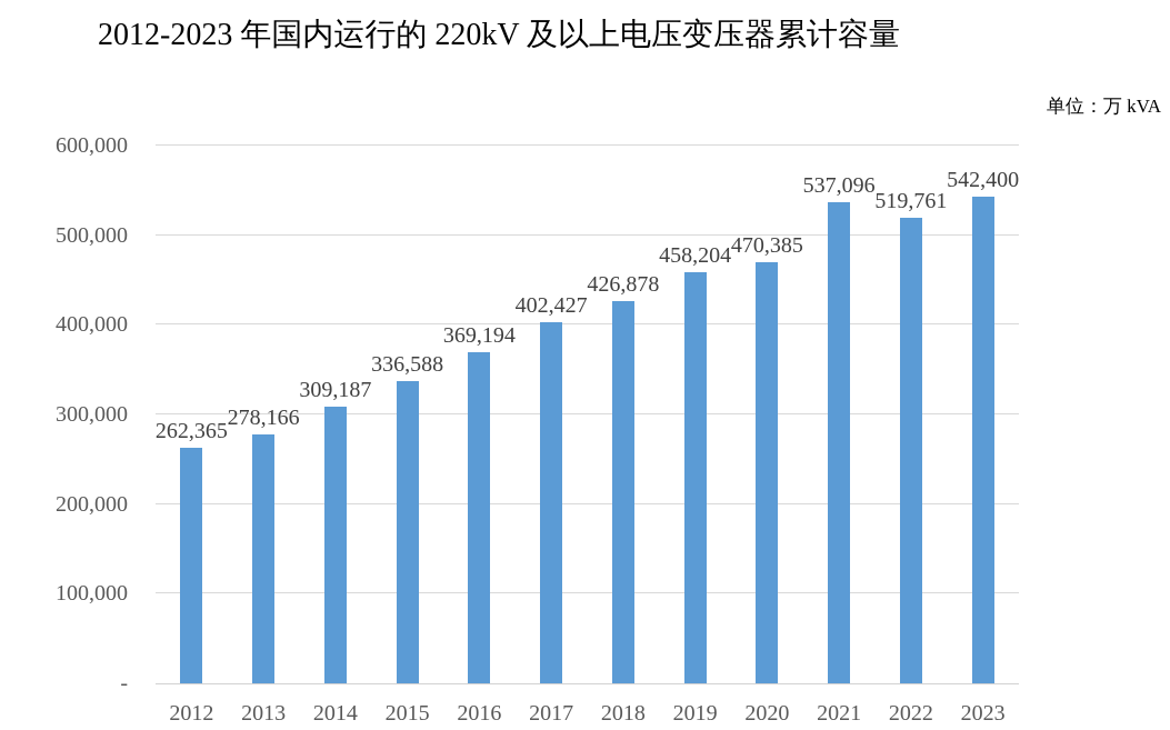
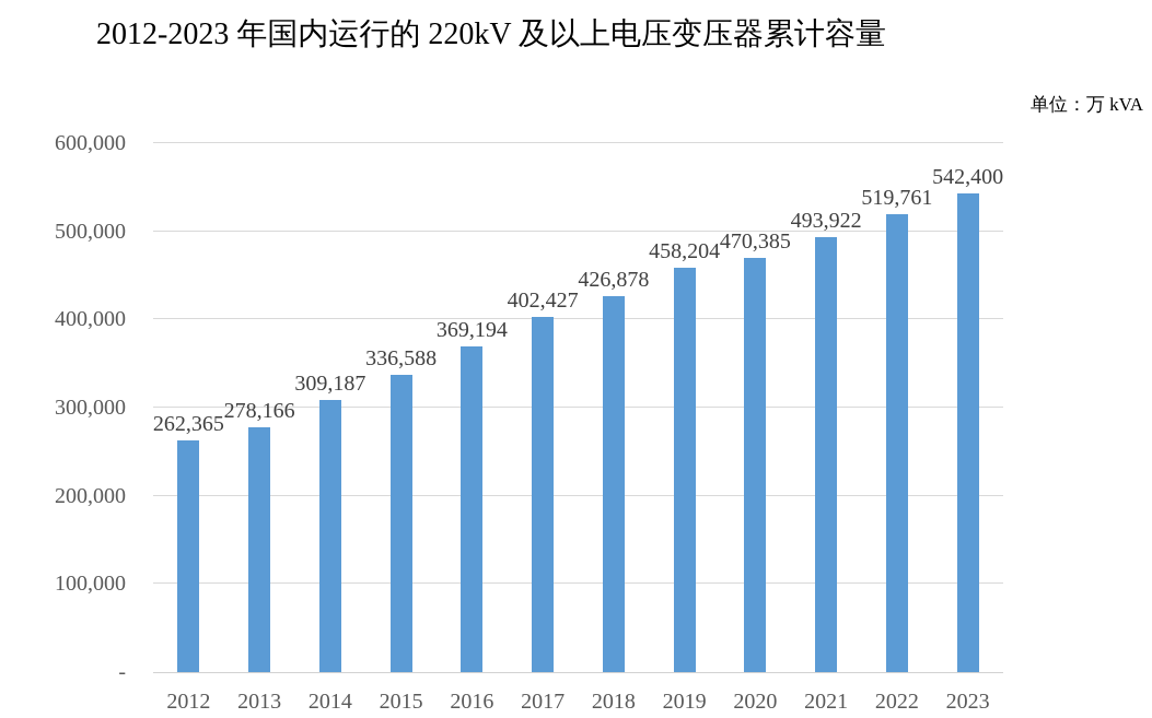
2021: 537,096 -> 493,922
